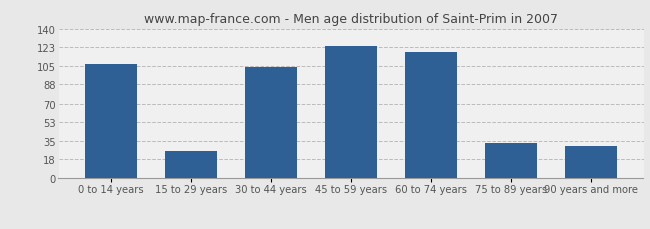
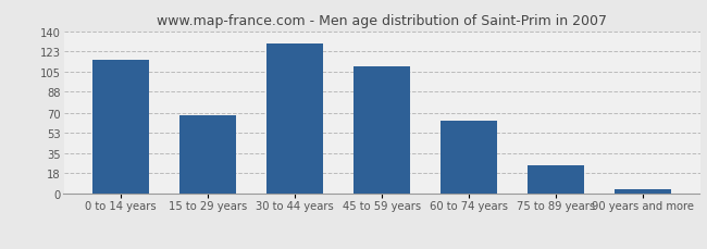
0 to 14 years: 107 -> 116
15 to 29 years: 26 -> 68
30 to 44 years: 104 -> 130
45 to 59 years: 124 -> 110
60 to 74 years: 118 -> 63
75 to 89 years: 33 -> 25
90 years and more: 30 -> 4
